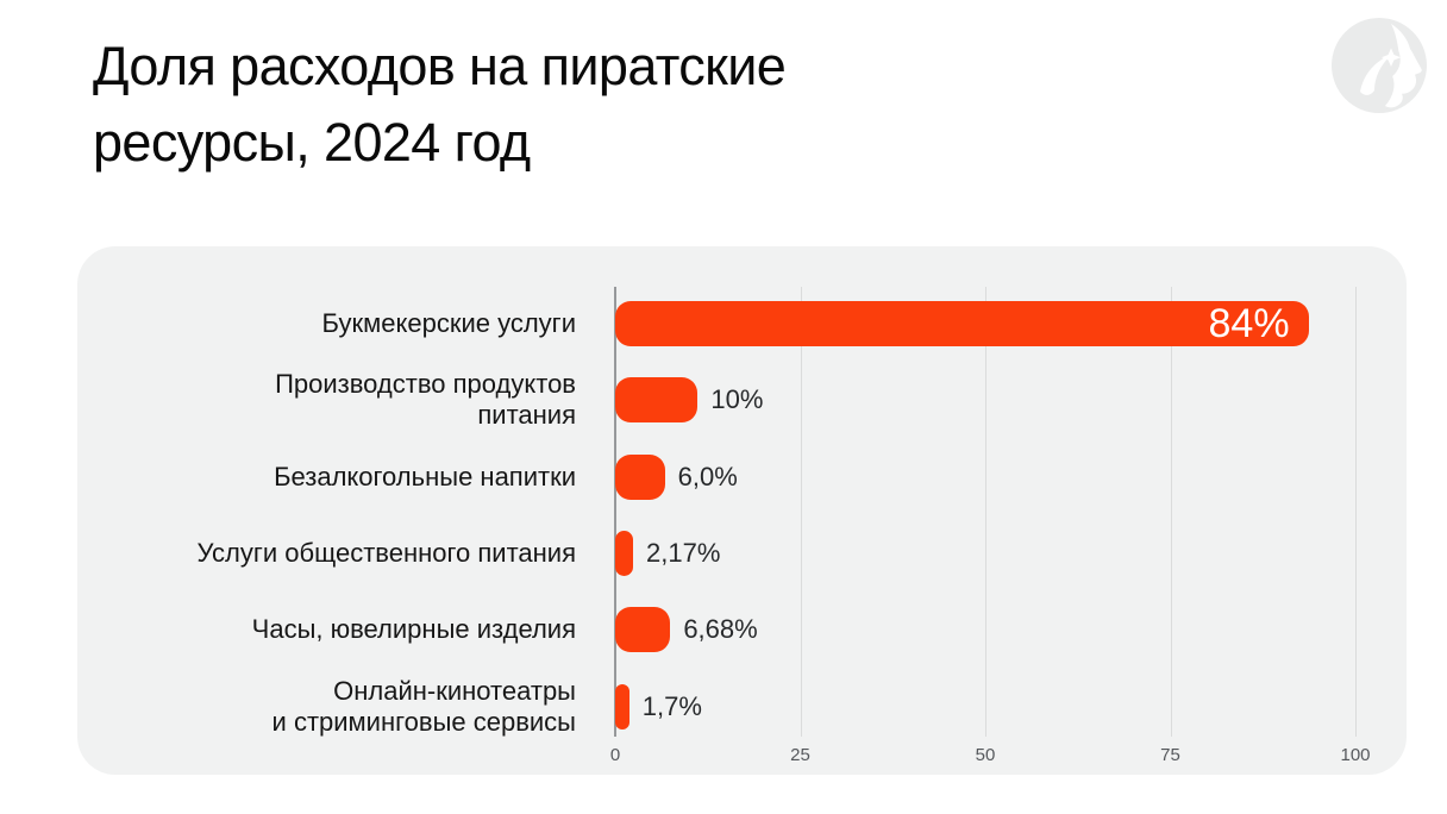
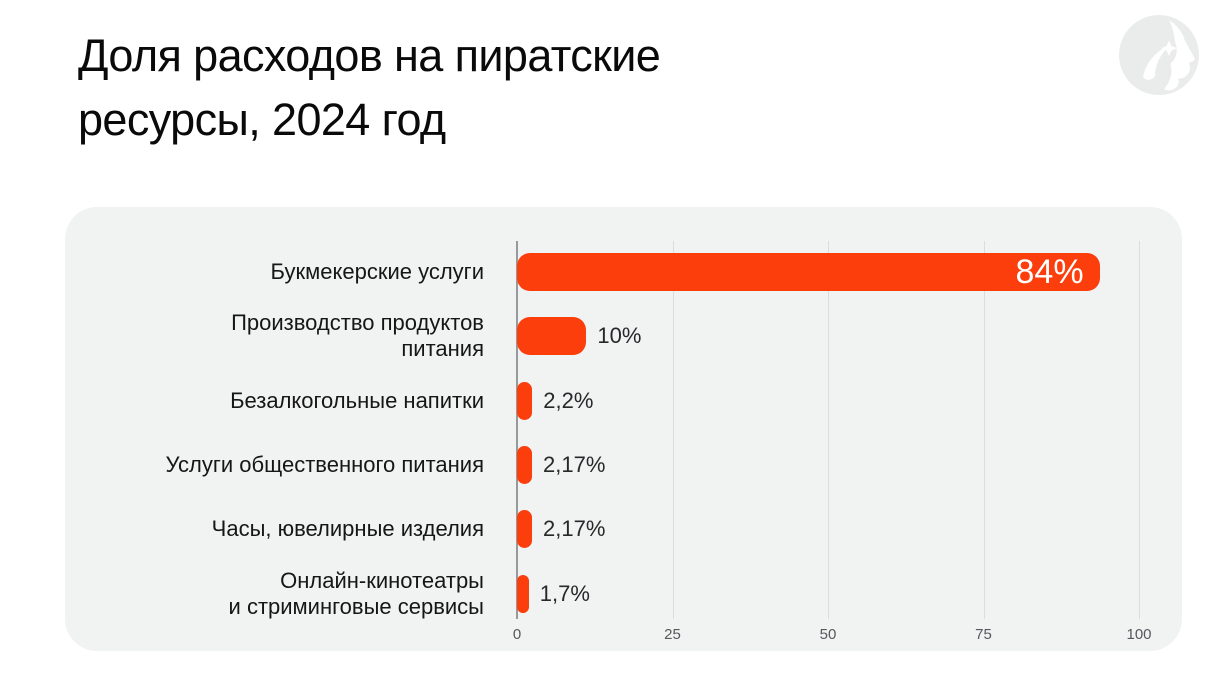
Безалкогольные напитки: 6,0% -> 2,2%
Часы, ювелирные изделия: 6,68% -> 2,17%
